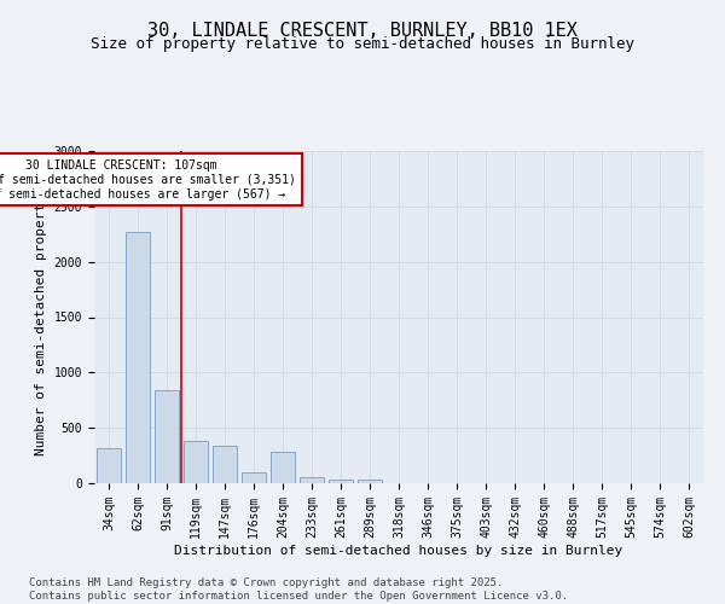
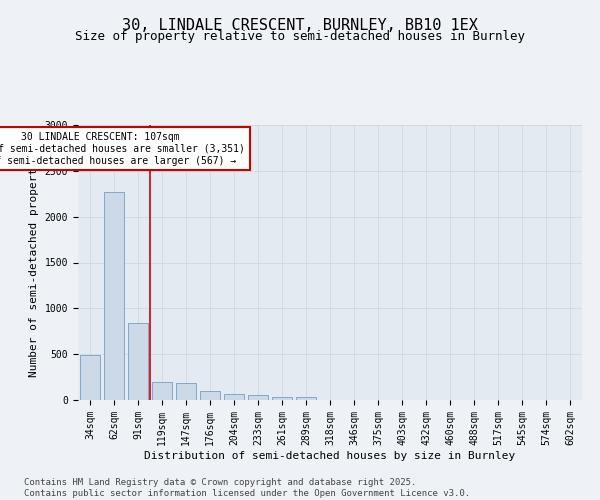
34sqm: 320 -> 490
119sqm: 380 -> 200
147sqm: 340 -> 180
204sqm: 280 -> 70
